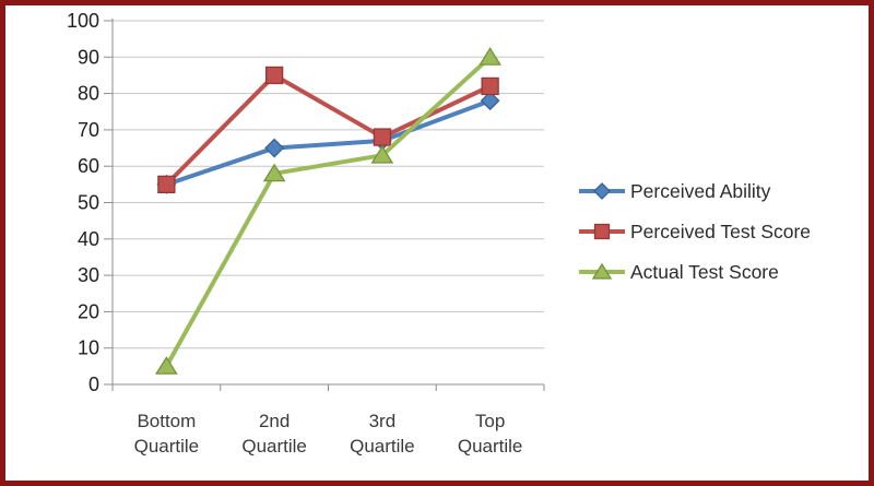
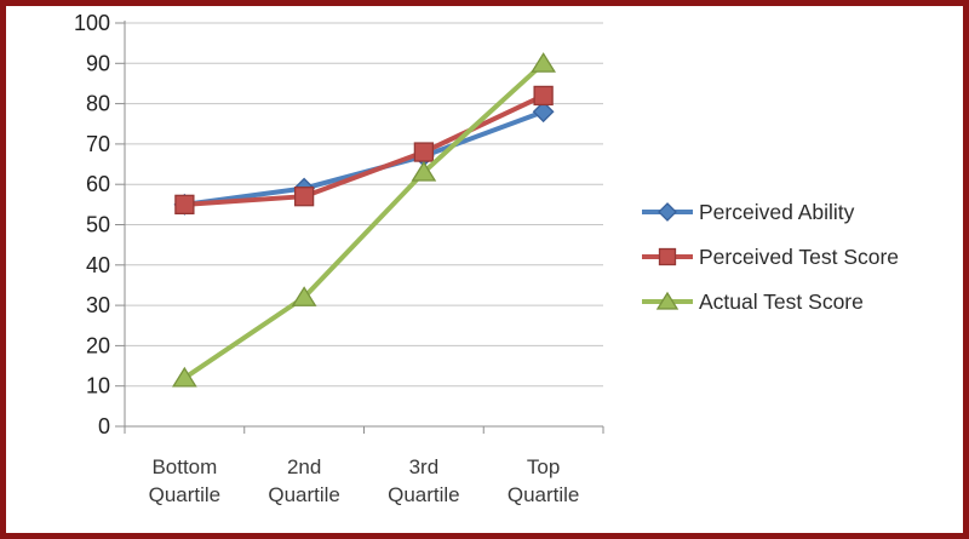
Actual Test Score/Bottom Quartile: 5 -> 12
Perceived Ability/2nd Quartile: 65 -> 59
Perceived Test Score/2nd Quartile: 85 -> 57
Actual Test Score/2nd Quartile: 58 -> 32
